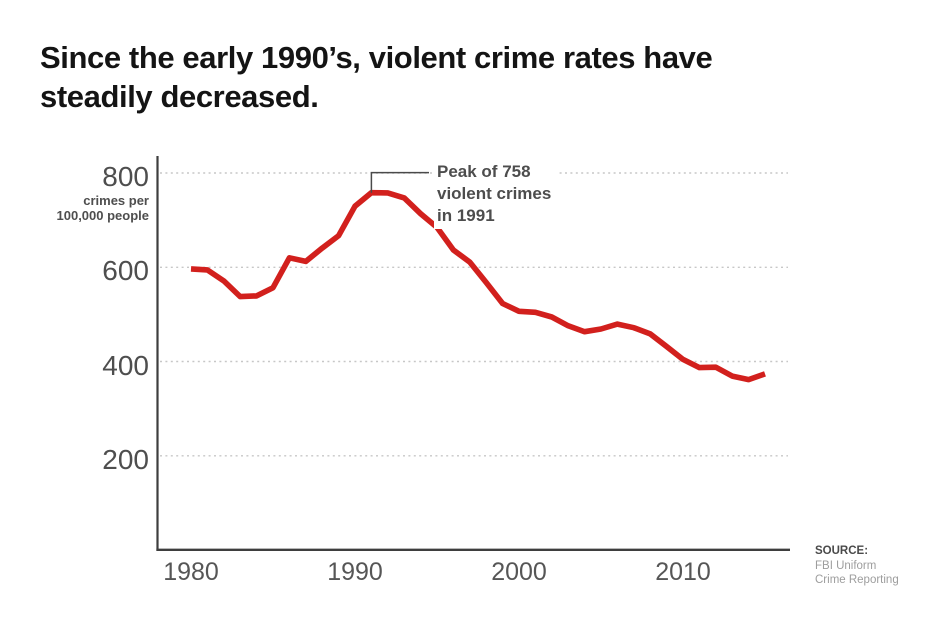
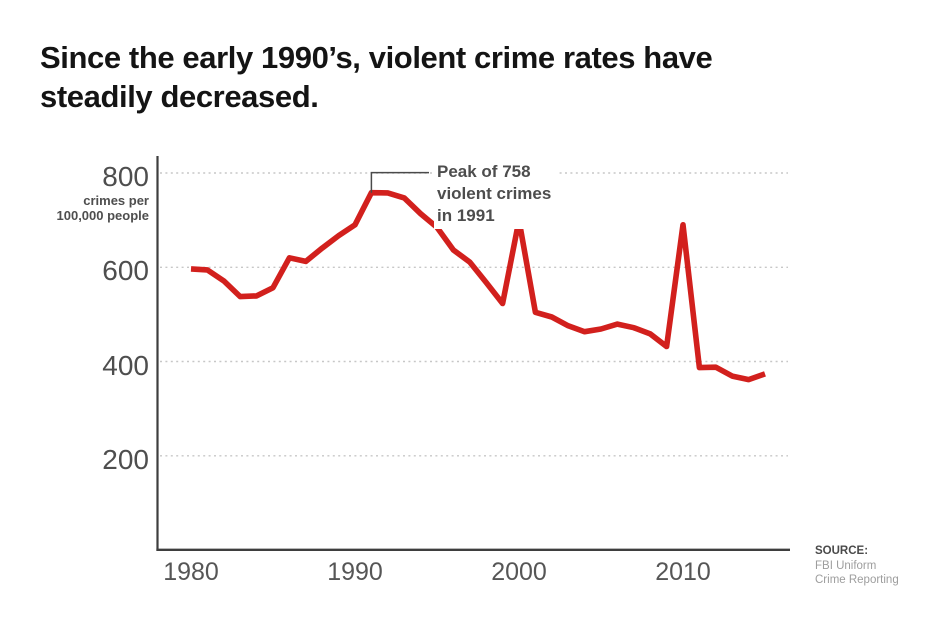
1990: 730 -> 690
2000: 510 -> 700
2010: 400 -> 690
